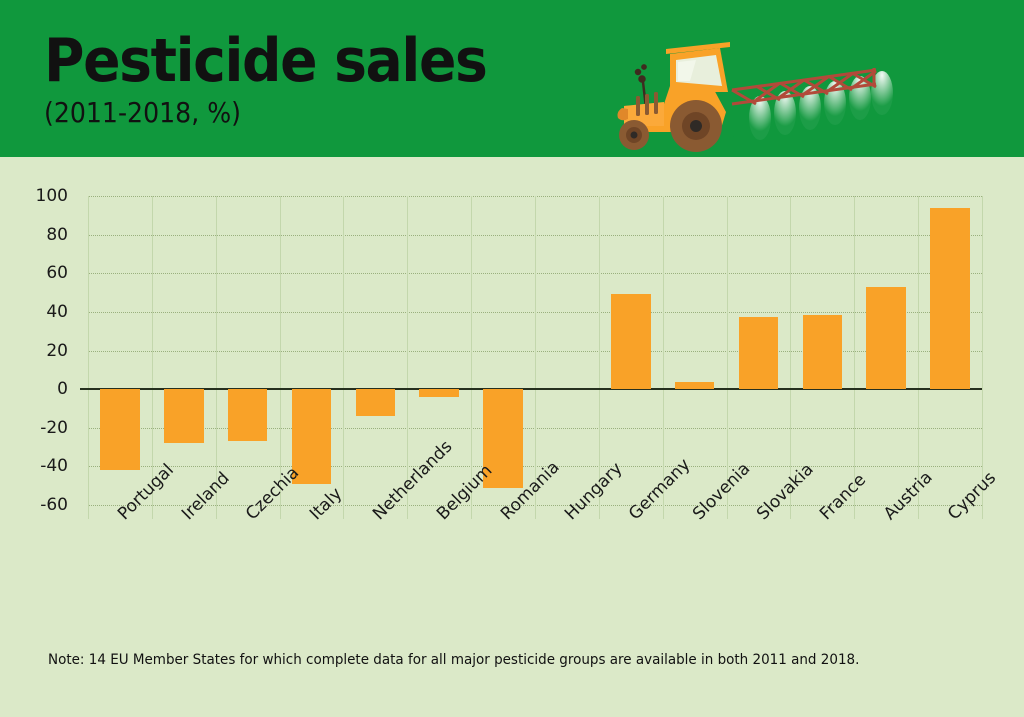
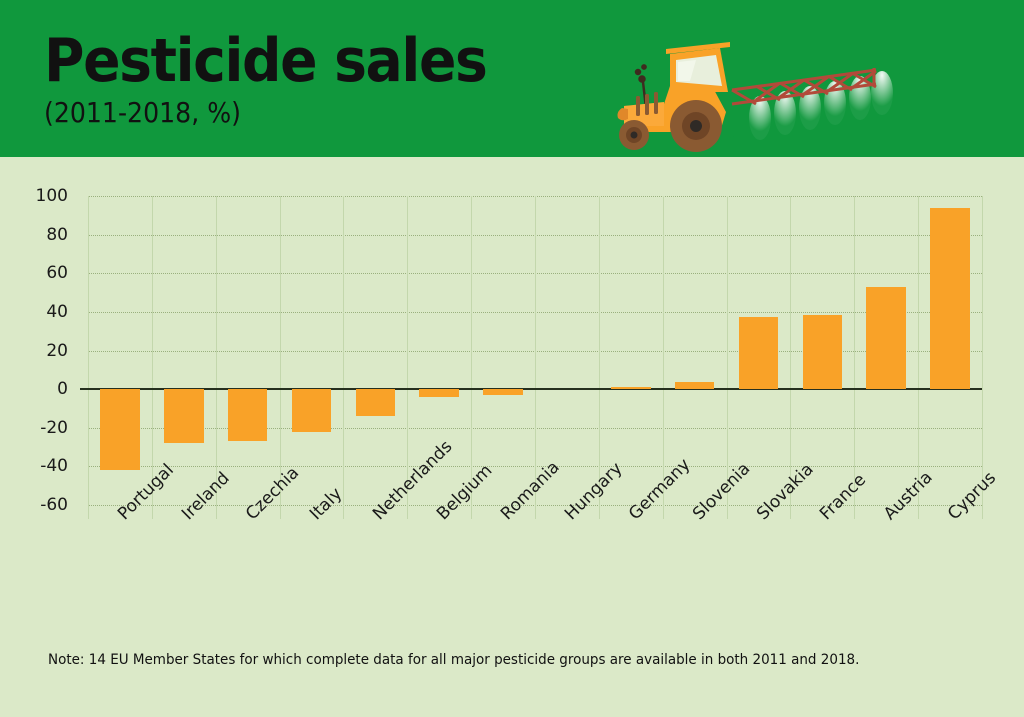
Italy: -49 -> -22
Romania: -51 -> -3
Germany: 49 -> 1
